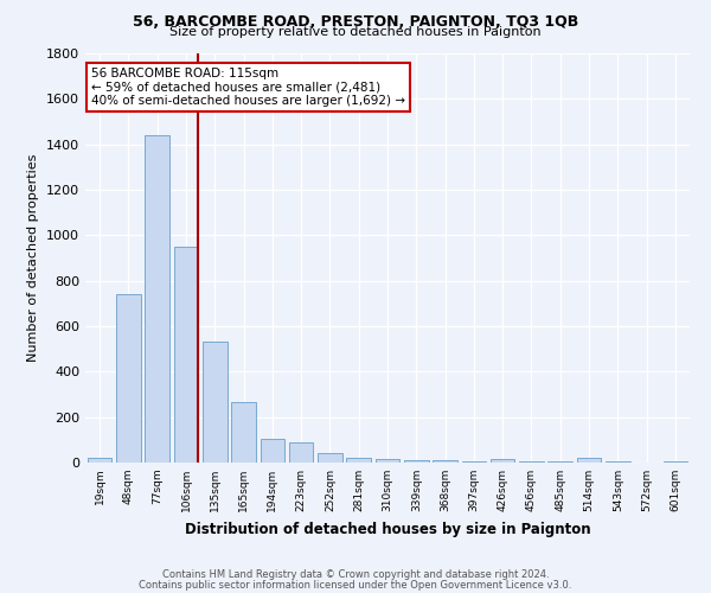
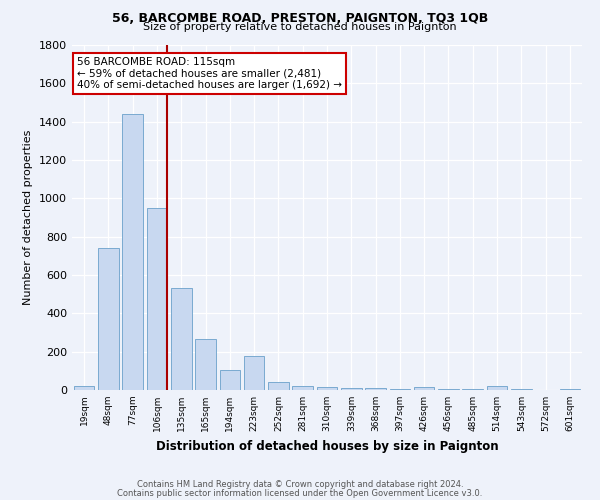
223sqm: 90 -> 180
